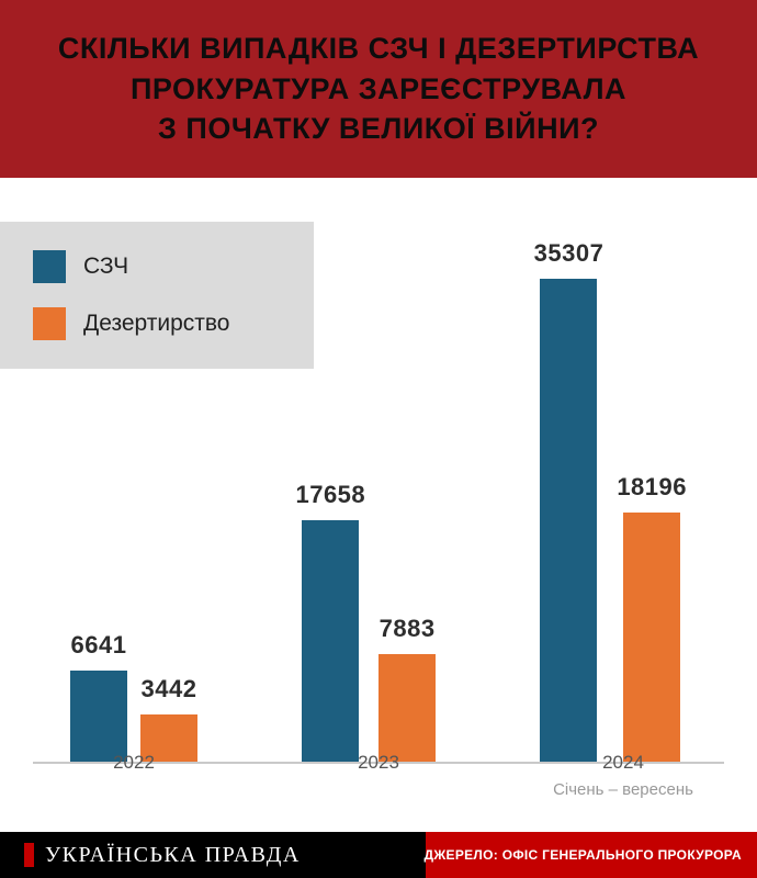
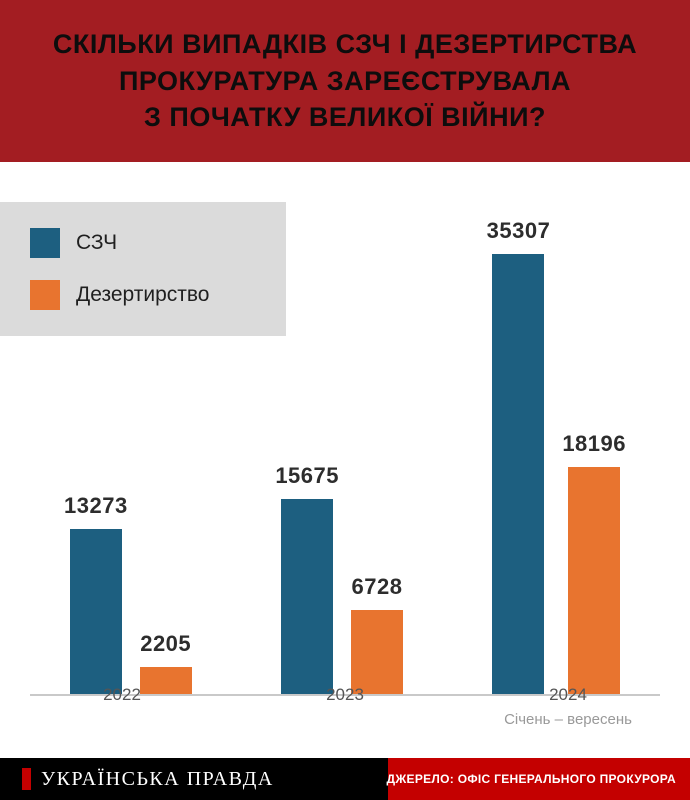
СЗЧ/2022: 6641 -> 13273
Дезертирство/2022: 3442 -> 2205
СЗЧ/2023: 17658 -> 15675
Дезертирство/2023: 7883 -> 6728
